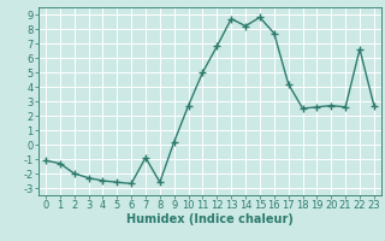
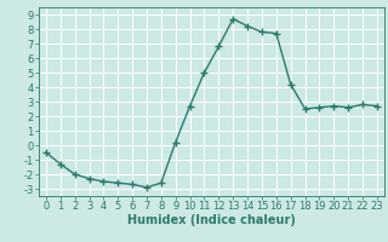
0: -1.1 -> -0.5
7: -0.9 -> -2.9
15: 8.8 -> 7.8
22: 6.6 -> 2.8
